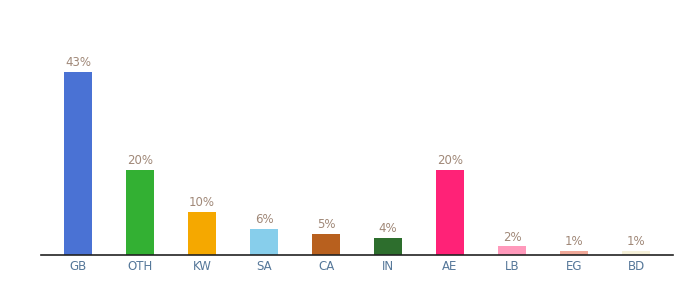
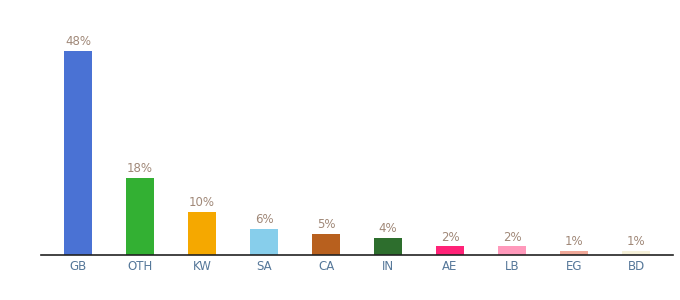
GB: 43% -> 48%
OTH: 20% -> 18%
AE: 20% -> 2%
